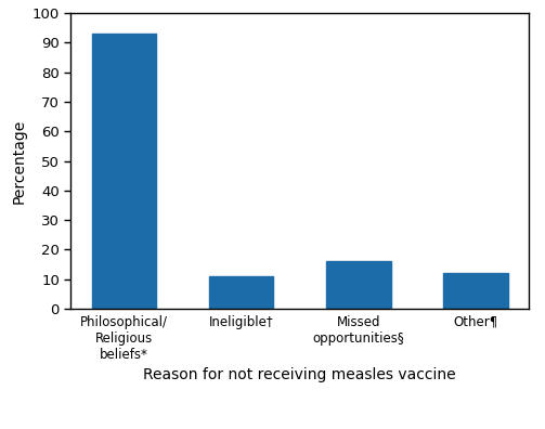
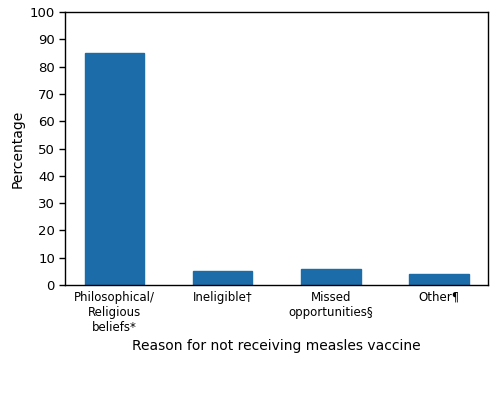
Philosophical/ Religious beliefs*: 93 -> 85
Ineligible†: 11 -> 5
Missed opportunities§: 16 -> 6
Other¶: 12 -> 4
